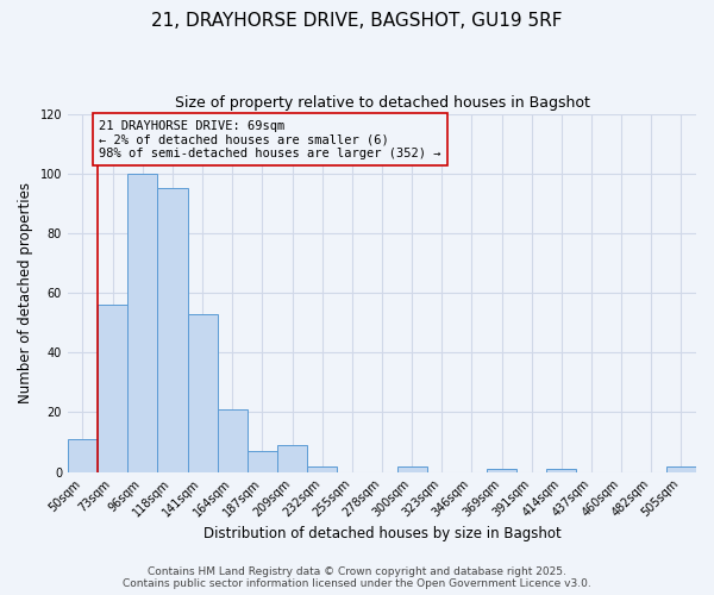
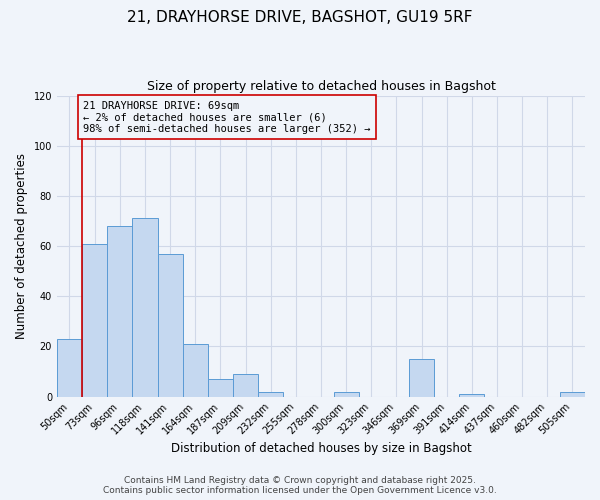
50sqm: 11 -> 23
73sqm: 56 -> 61
96sqm: 100 -> 68
118sqm: 95 -> 71
141sqm: 53 -> 57
369sqm: 1 -> 15
